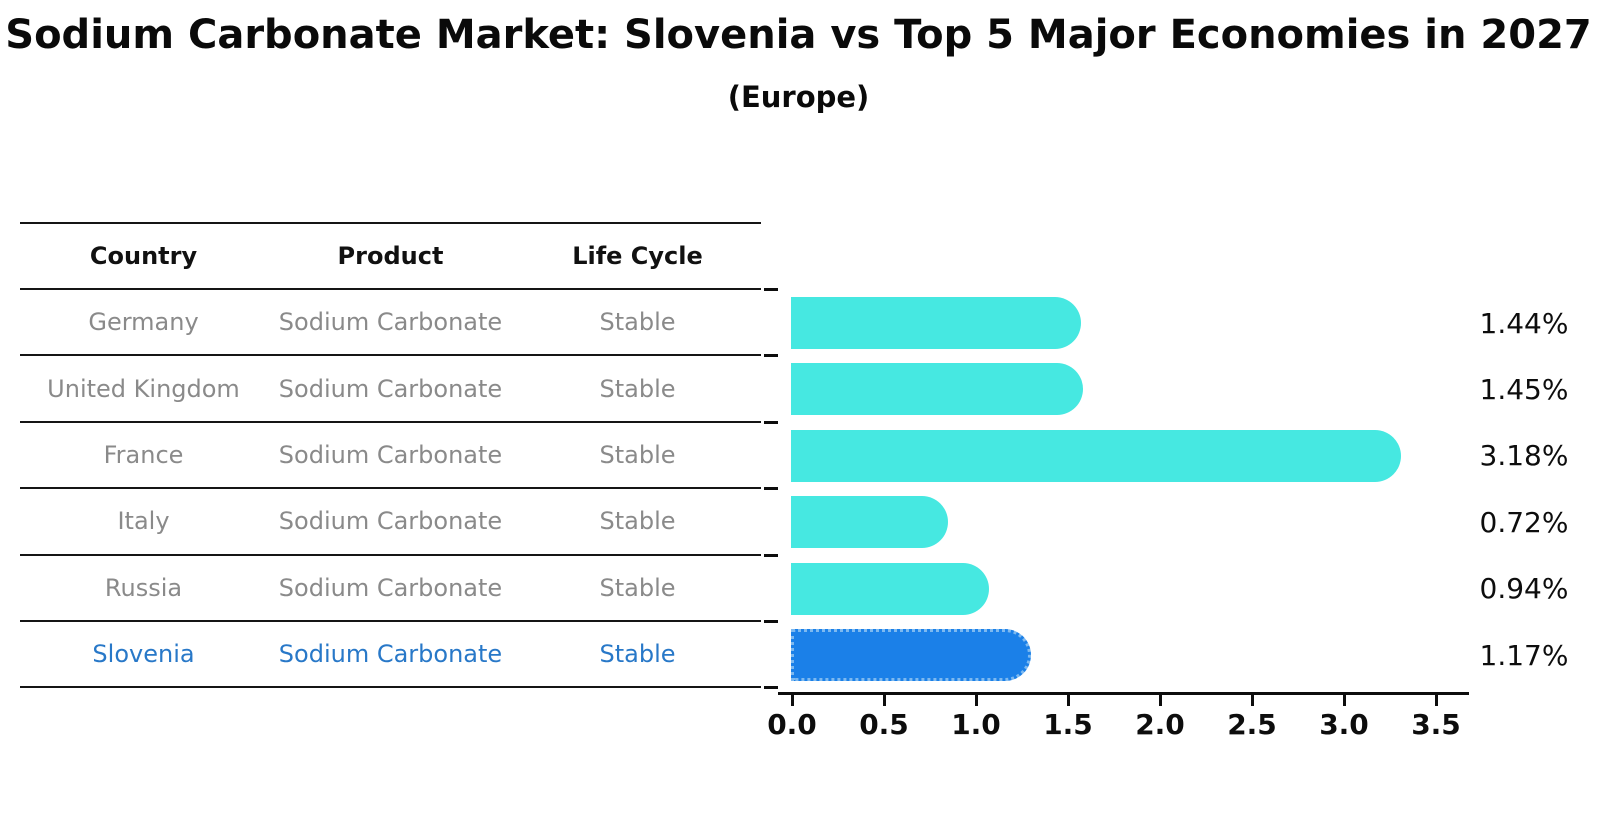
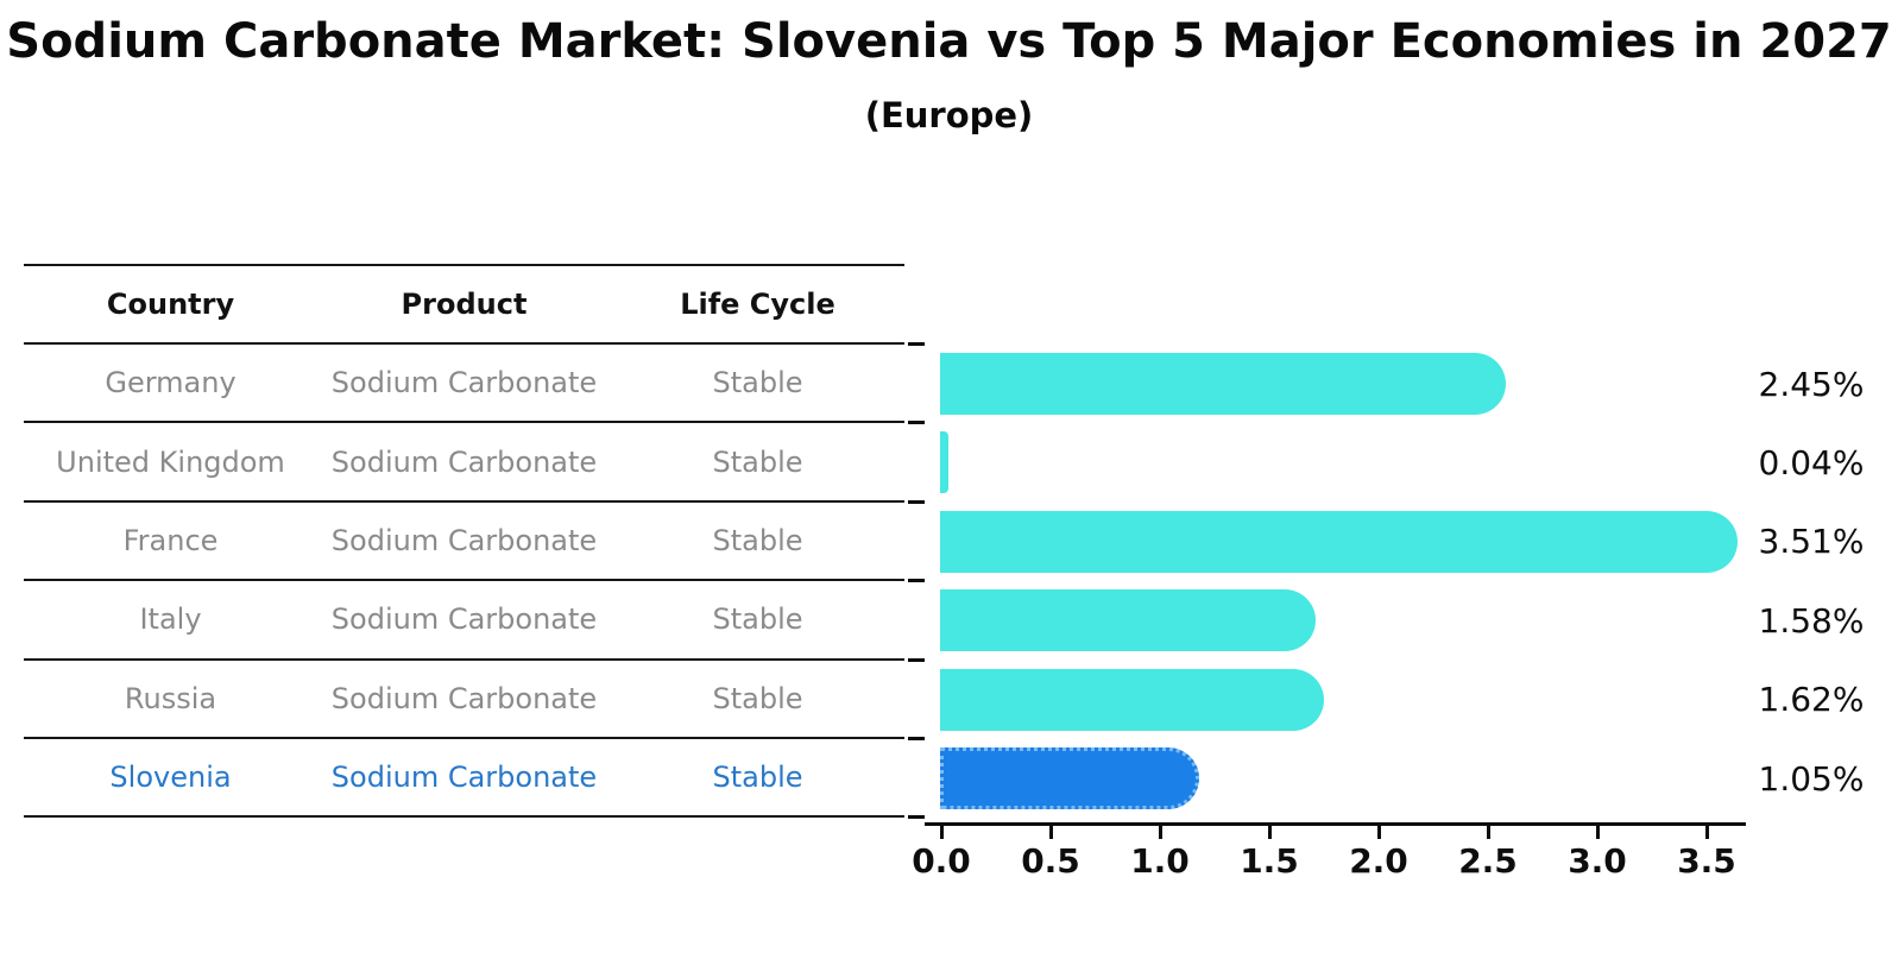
Germany: 1.44% -> 2.45%
United Kingdom: 1.45% -> 0.04%
France: 3.18% -> 3.51%
Italy: 0.72% -> 1.58%
Russia: 0.94% -> 1.62%
Slovenia: 1.17% -> 1.05%
